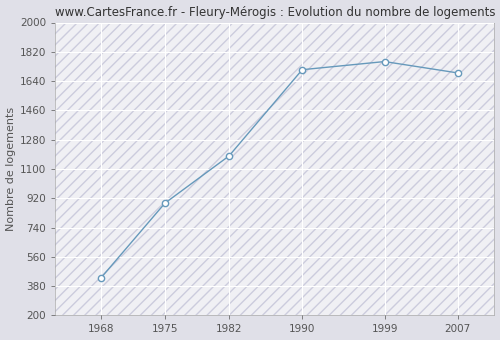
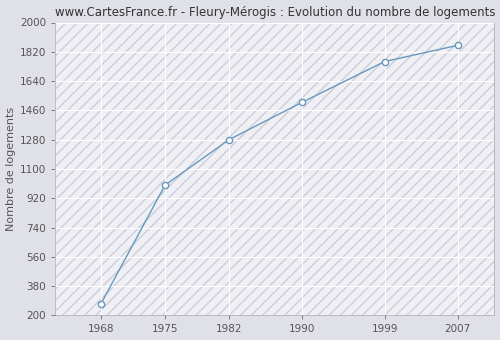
1968: 430 -> 270
1975: 890 -> 1000
1982: 1180 -> 1280
1990: 1710 -> 1510
2007: 1690 -> 1860
